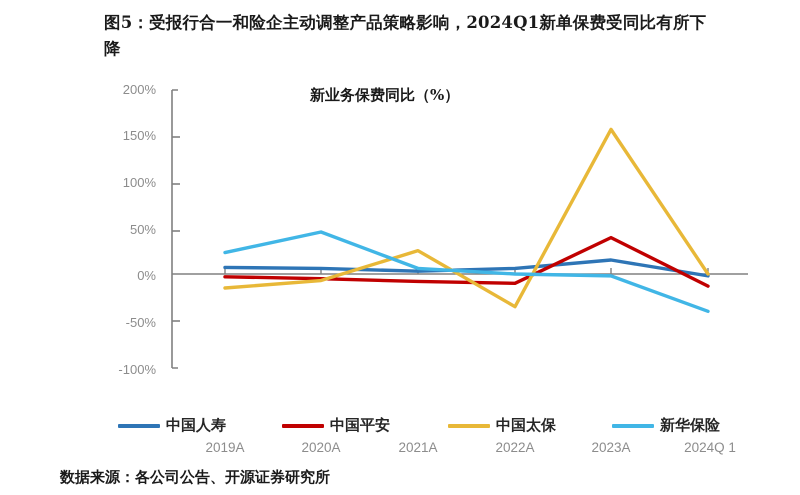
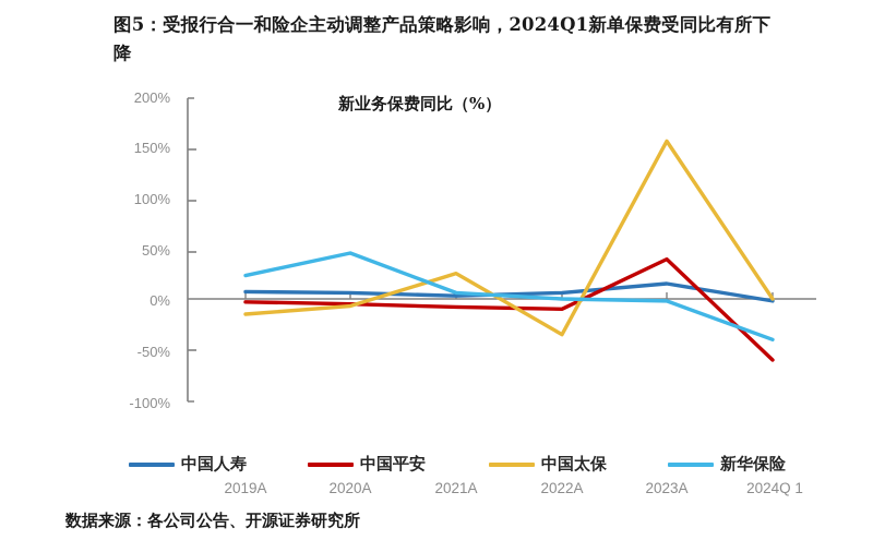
中国平安/2024Q 1: -10% -> -60%
